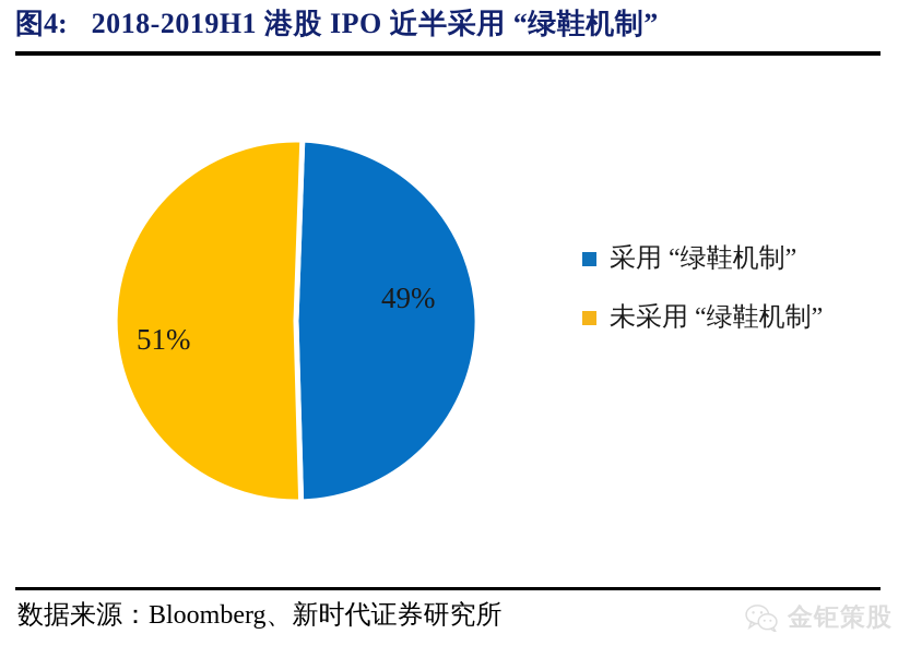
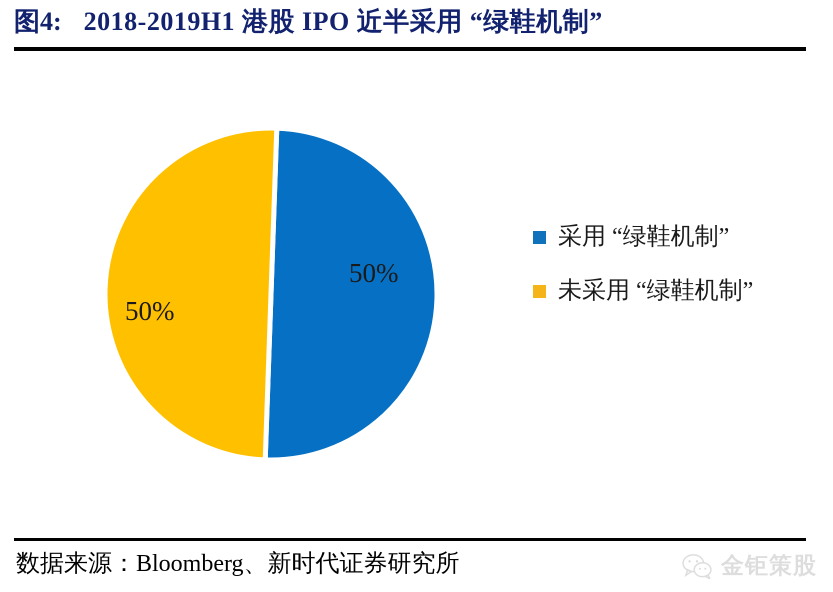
采用 “绿鞋机制”: 49% -> 50%
未采用 “绿鞋机制”: 51% -> 50%
